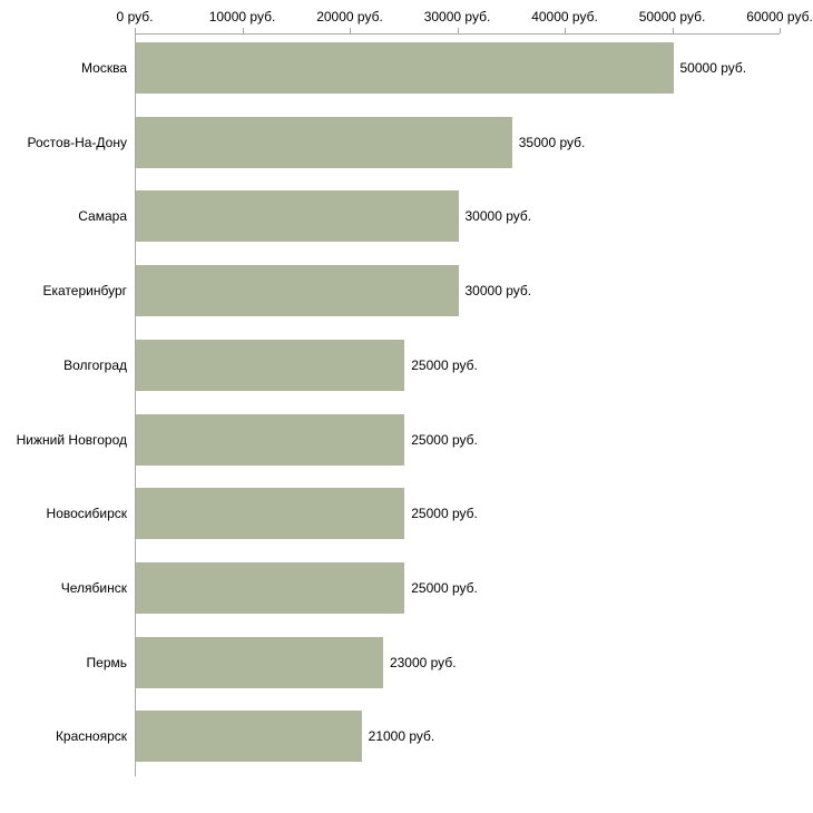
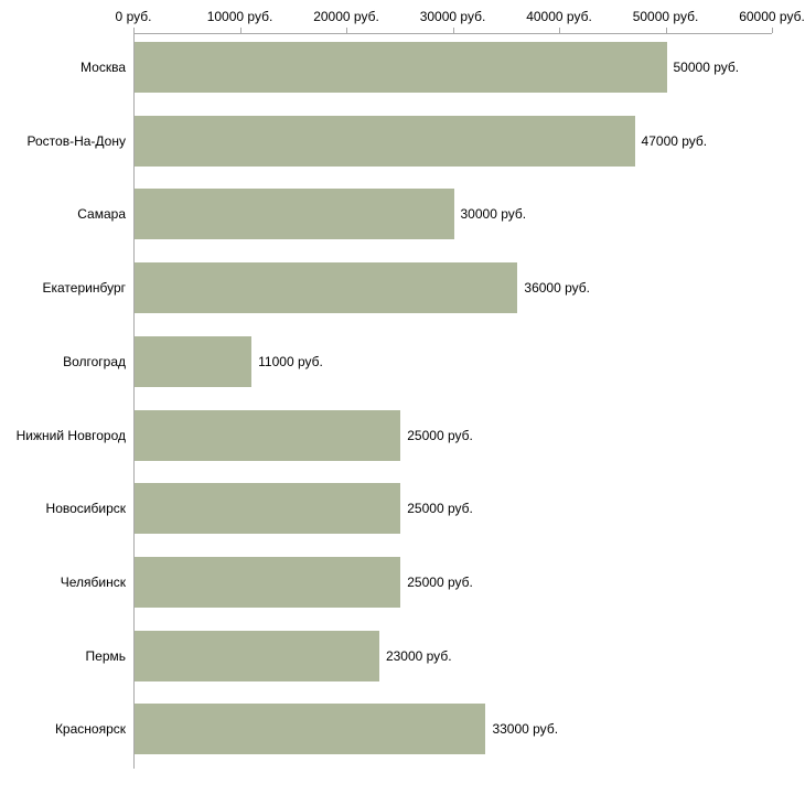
Ростов-На-Дону: 35000 -> 47000
Екатеринбург: 30000 -> 36000
Волгоград: 25000 -> 11000
Красноярск: 21000 -> 33000
